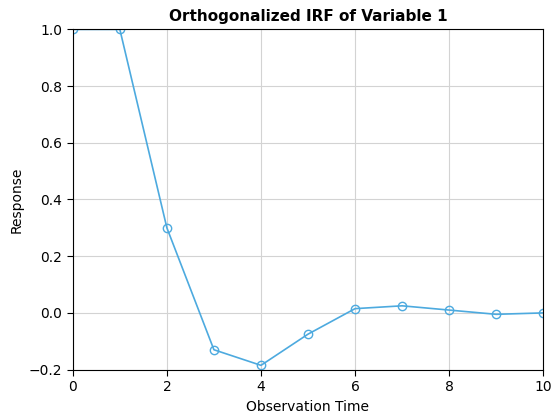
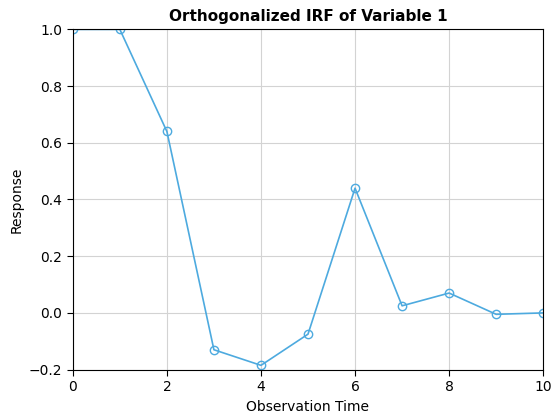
2: 0.300 -> 0.640
6: 0.015 -> 0.440
8: 0.010 -> 0.070
